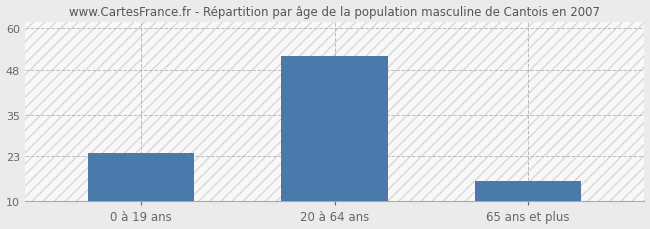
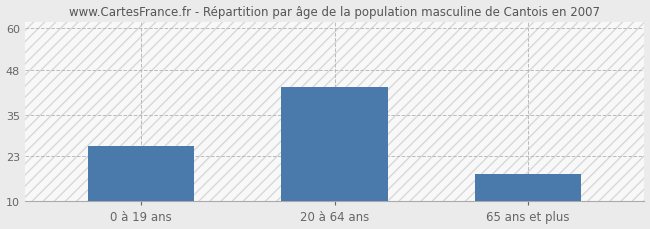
0 à 19 ans: 24 -> 26
20 à 64 ans: 52 -> 43
65 ans et plus: 16 -> 18
